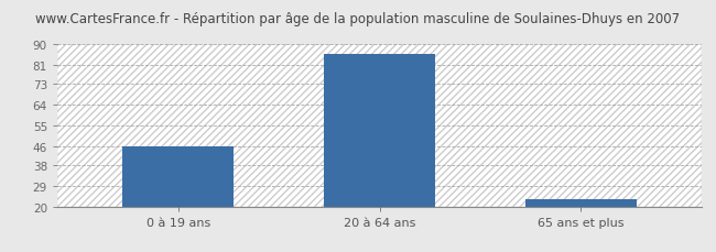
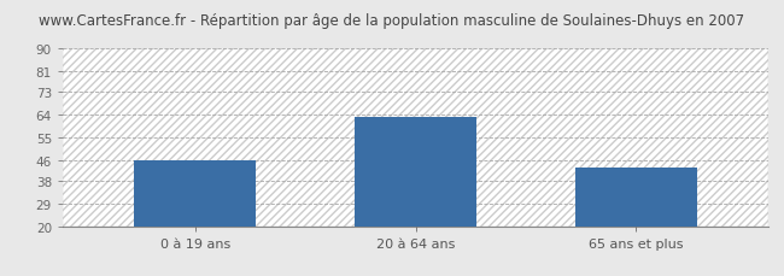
20 à 64 ans: 86 -> 63
65 ans et plus: 23 -> 43
